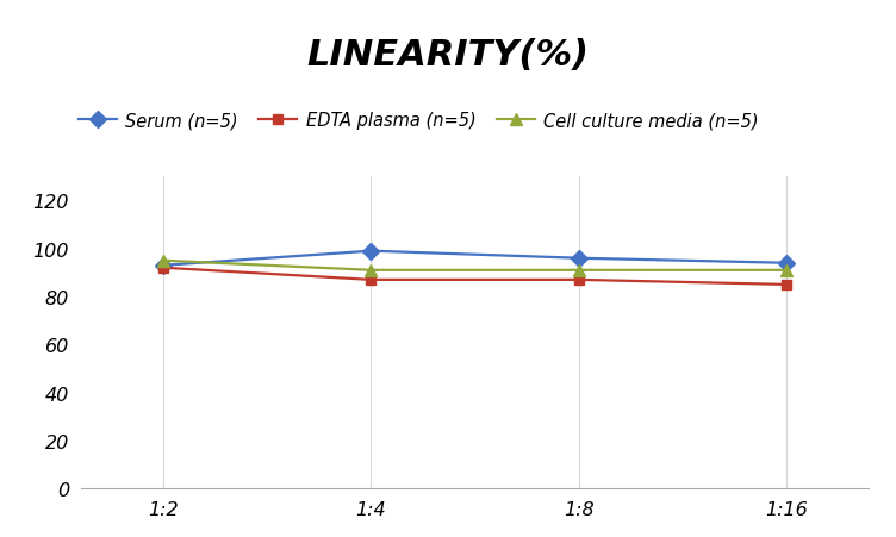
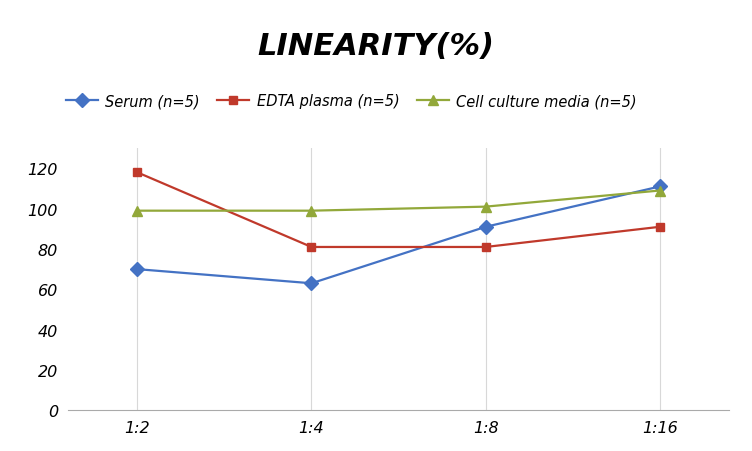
Serum (n=5)/1:2: 93 -> 70
EDTA plasma (n=5)/1:2: 92 -> 118
Cell culture media (n=5)/1:2: 95 -> 99
Serum (n=5)/1:4: 99 -> 63
EDTA plasma (n=5)/1:4: 87 -> 81
Cell culture media (n=5)/1:4: 91 -> 99
Serum (n=5)/1:8: 96 -> 91
EDTA plasma (n=5)/1:8: 87 -> 81
Cell culture media (n=5)/1:8: 91 -> 101
Serum (n=5)/1:16: 94 -> 111
EDTA plasma (n=5)/1:16: 85 -> 91
Cell culture media (n=5)/1:16: 91 -> 109
